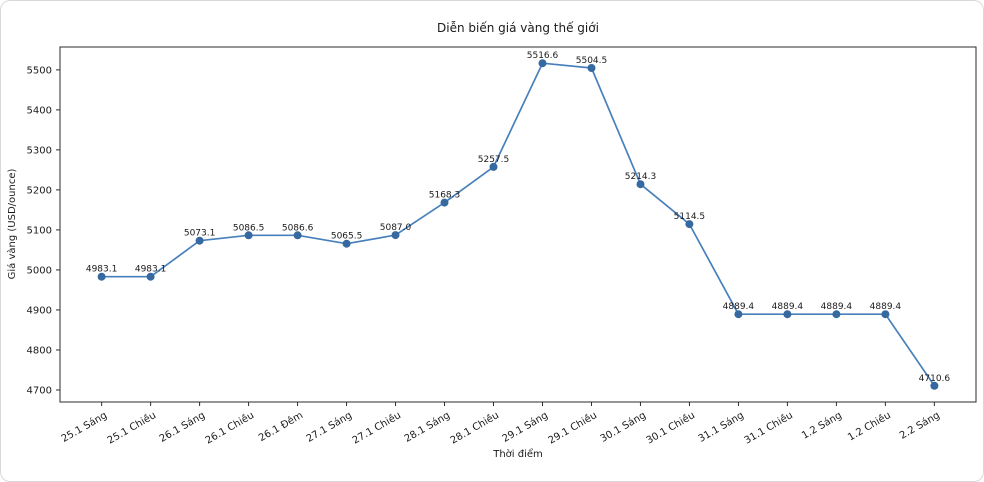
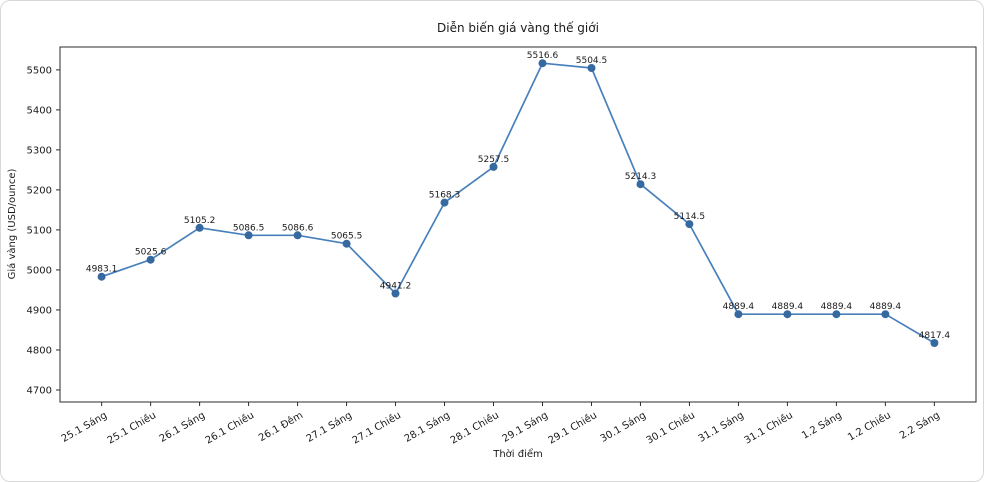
25.1 Chiều: 4983.1 -> 5025.6
26.1 Sáng: 5073.1 -> 5105.2
27.1 Chiều: 5087.0 -> 4941.2
2.2 Sáng: 4710.6 -> 4817.4
